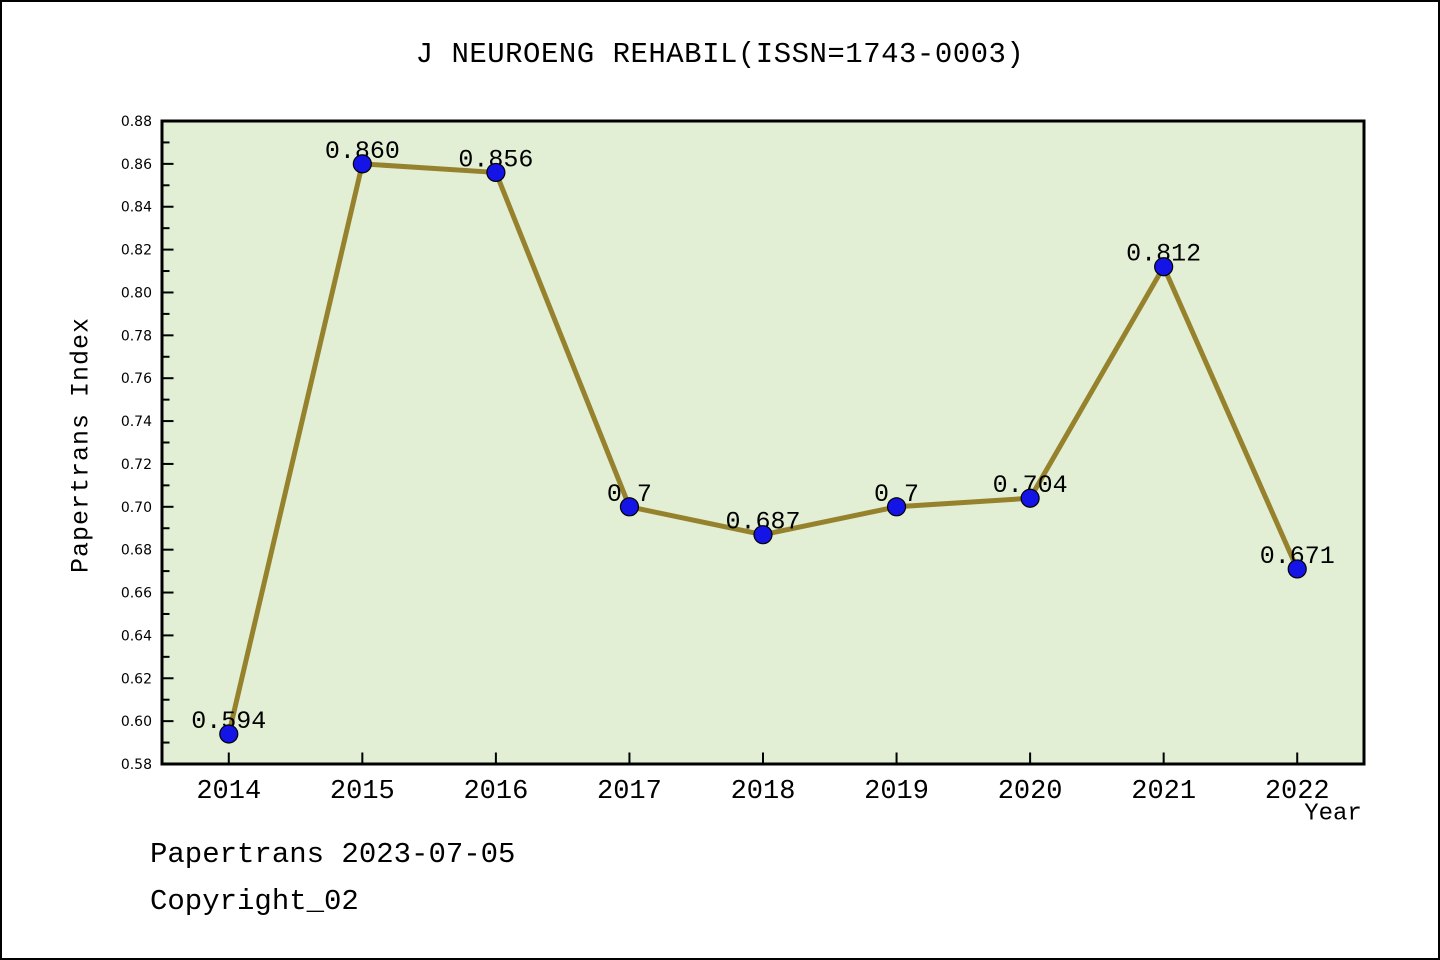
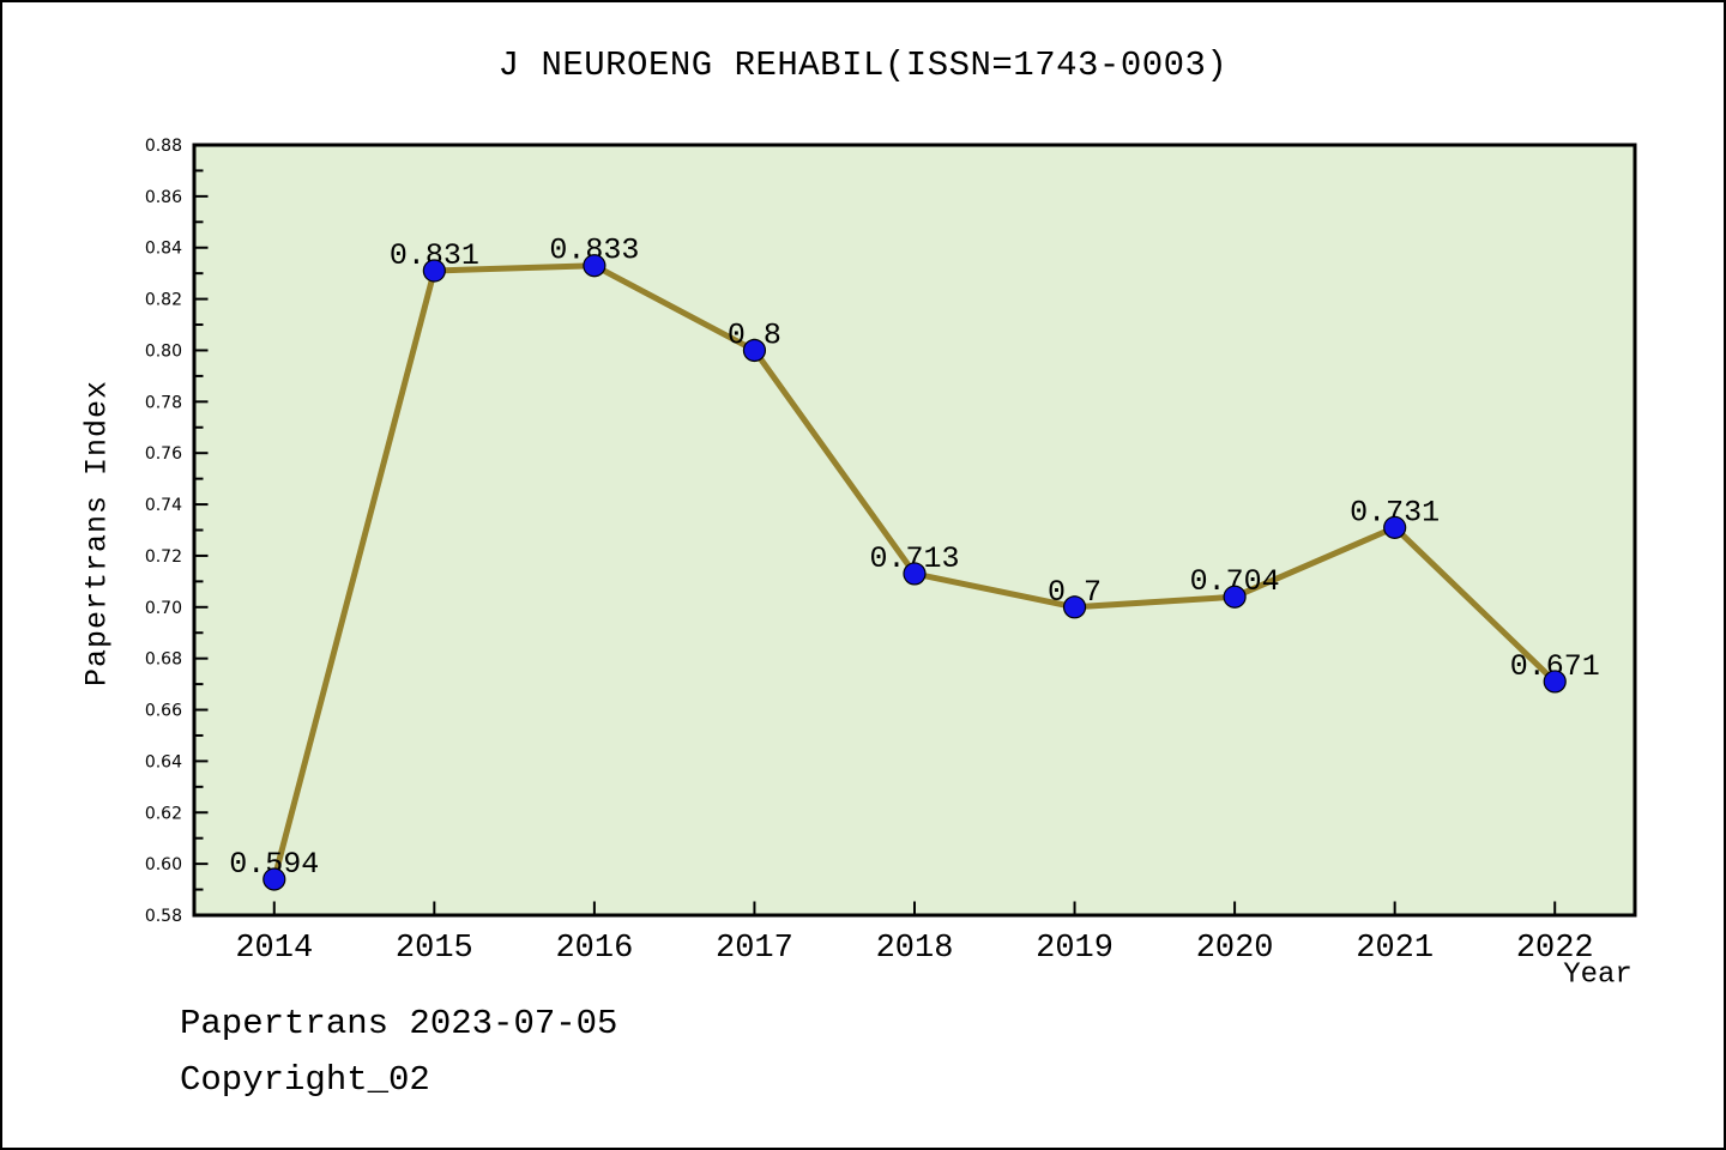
2015: 0.860 -> 0.831
2016: 0.856 -> 0.833
2017: 0.7 -> 0.8
2018: 0.687 -> 0.713
2021: 0.812 -> 0.731
